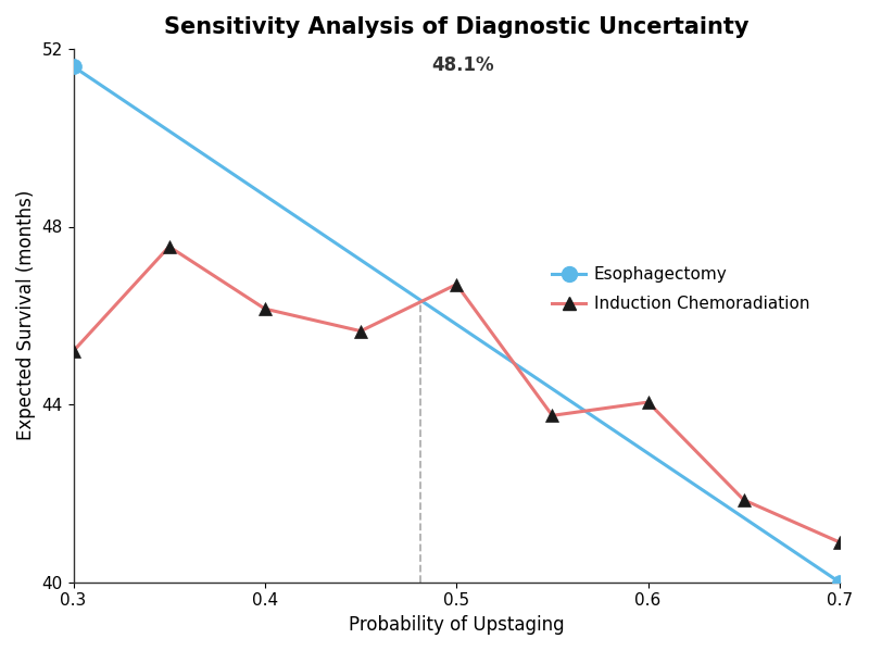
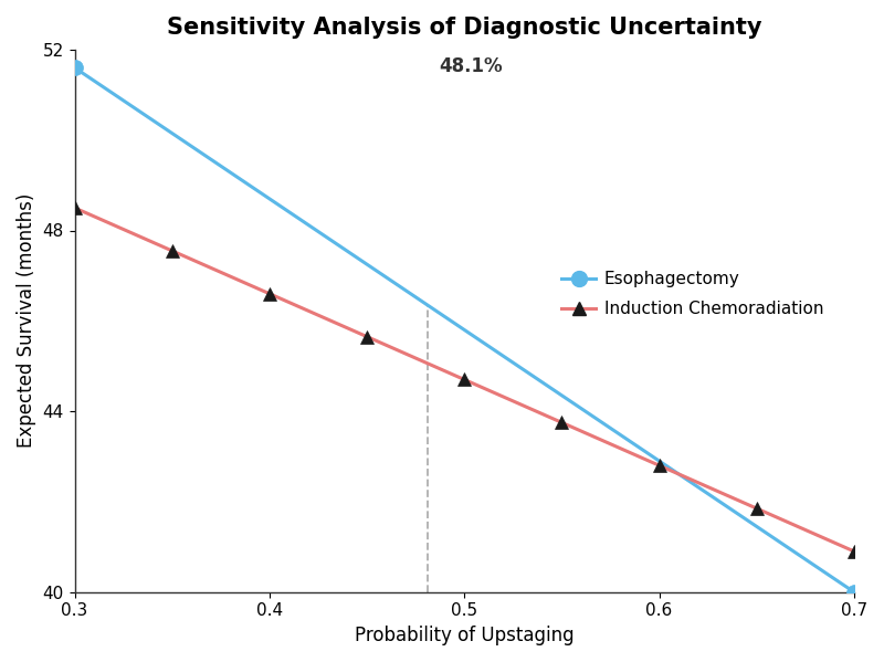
0.3: 45.20 -> 48.50
0.4: 46.15 -> 46.60
0.5: 46.70 -> 44.70
0.6: 44.05 -> 42.80
